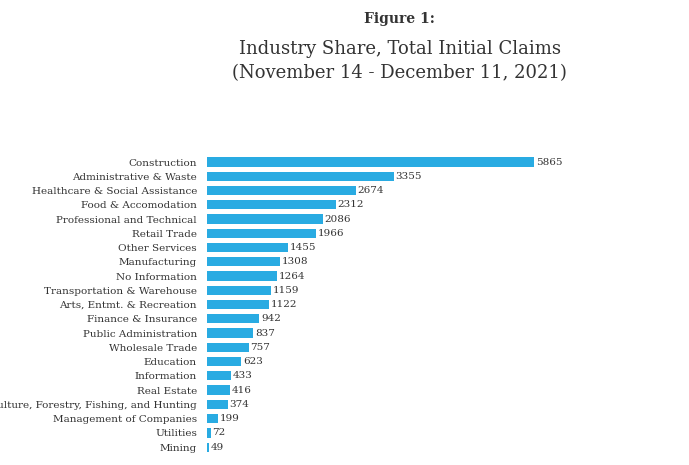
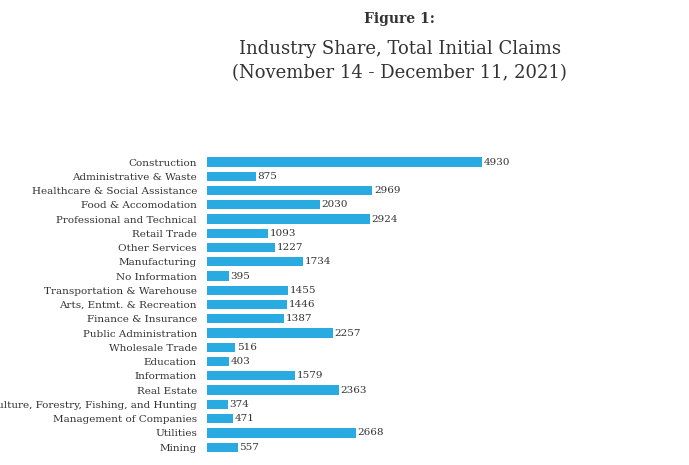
Construction: 5865 -> 4930
Administrative & Waste: 3355 -> 875
Healthcare & Social Assistance: 2674 -> 2969
Food & Accomodation: 2312 -> 2030
Professional and Technical: 2086 -> 2924
Retail Trade: 1966 -> 1093
Other Services: 1455 -> 1227
Manufacturing: 1308 -> 1734
No Information: 1264 -> 395
Transportation & Warehouse: 1159 -> 1455
Arts, Entmt. & Recreation: 1122 -> 1446
Finance & Insurance: 942 -> 1387
Public Administration: 837 -> 2257
Wholesale Trade: 757 -> 516
Education: 623 -> 403
Information: 433 -> 1579
Real Estate: 416 -> 2363
Management of Companies: 199 -> 471
Utilities: 72 -> 2668
Mining: 49 -> 557
